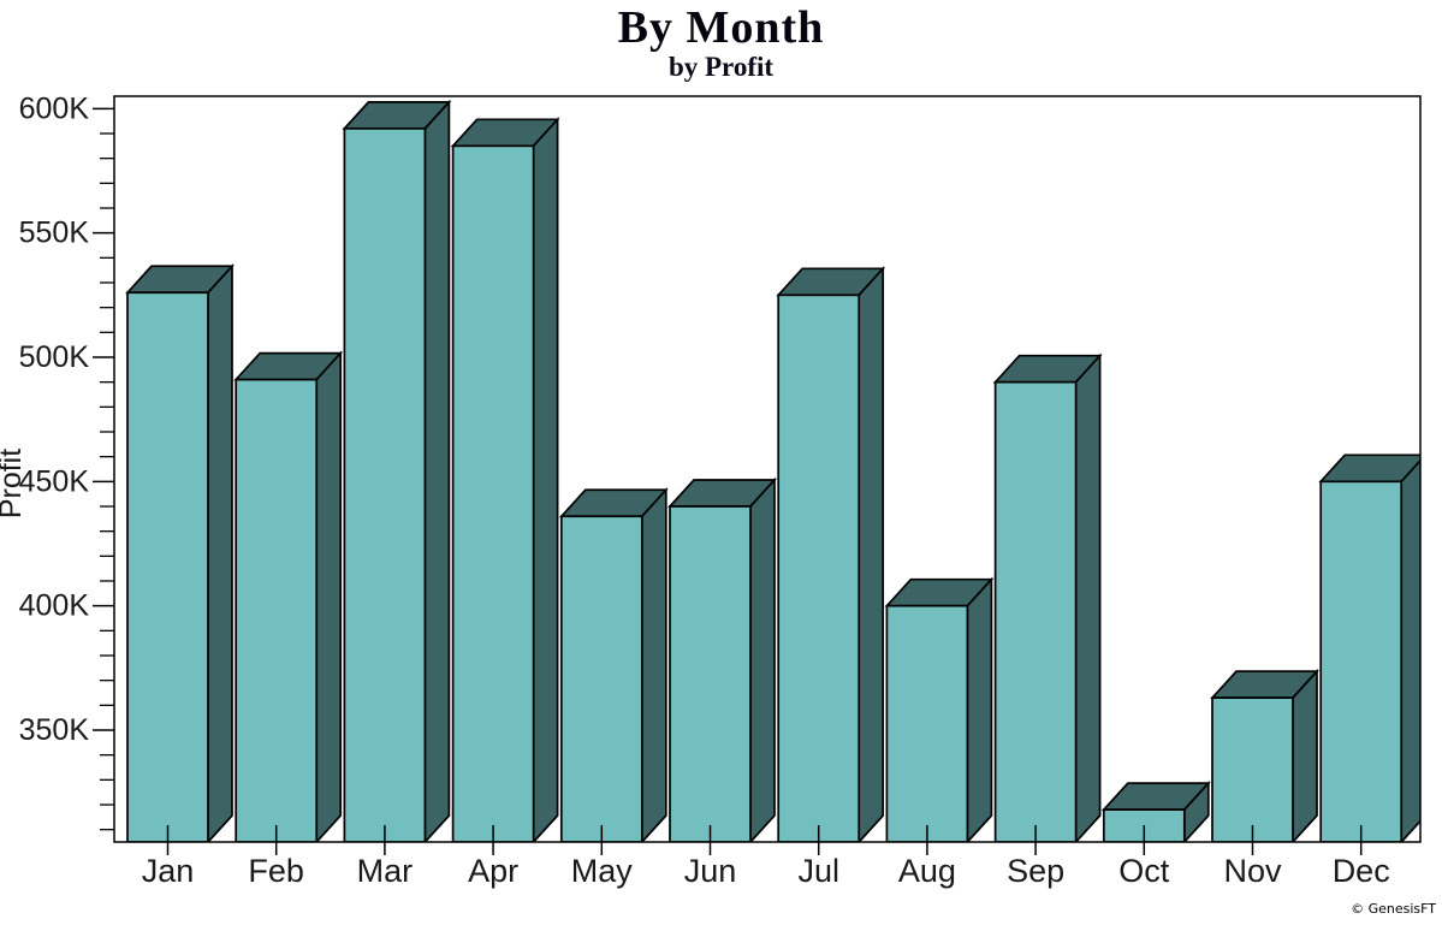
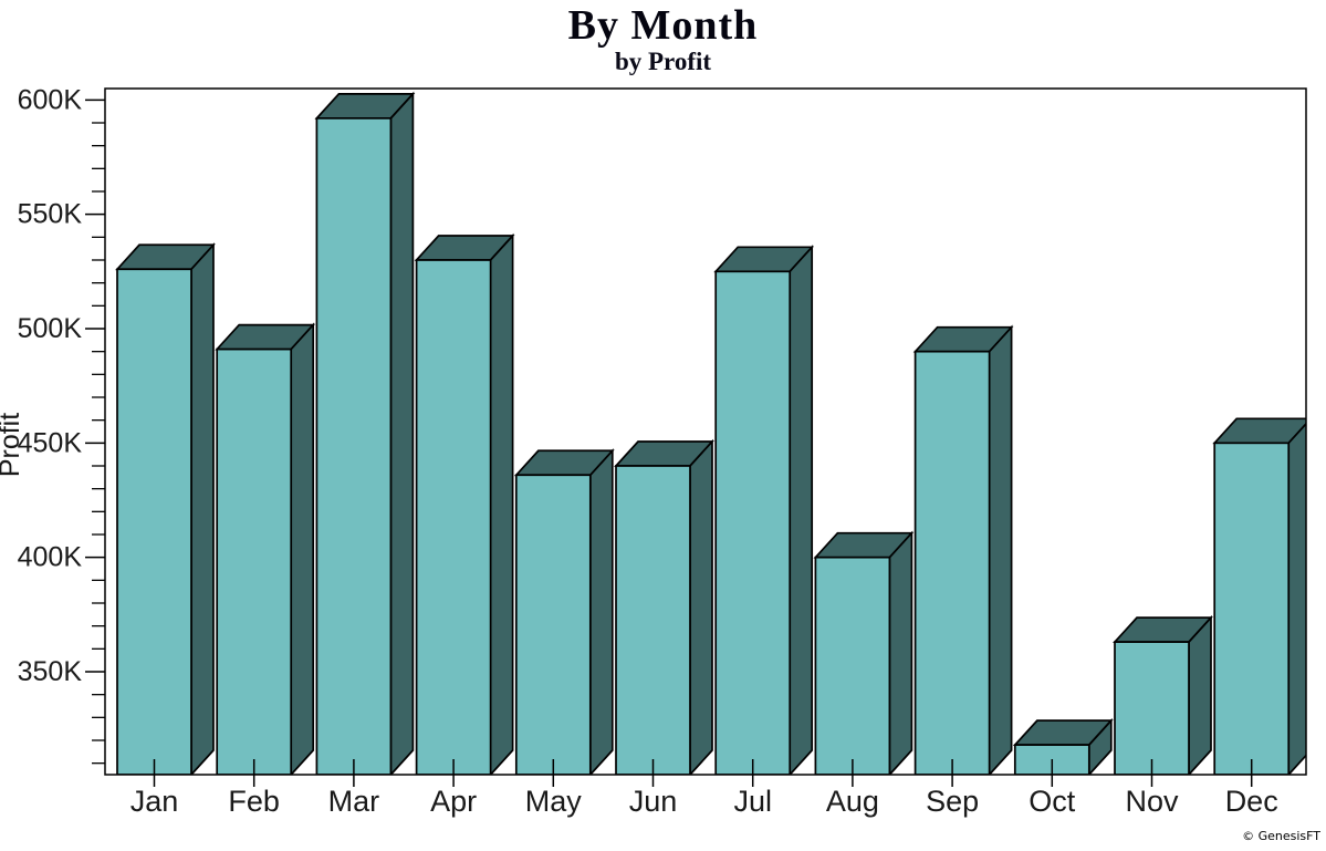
Apr: 585K -> 530K
